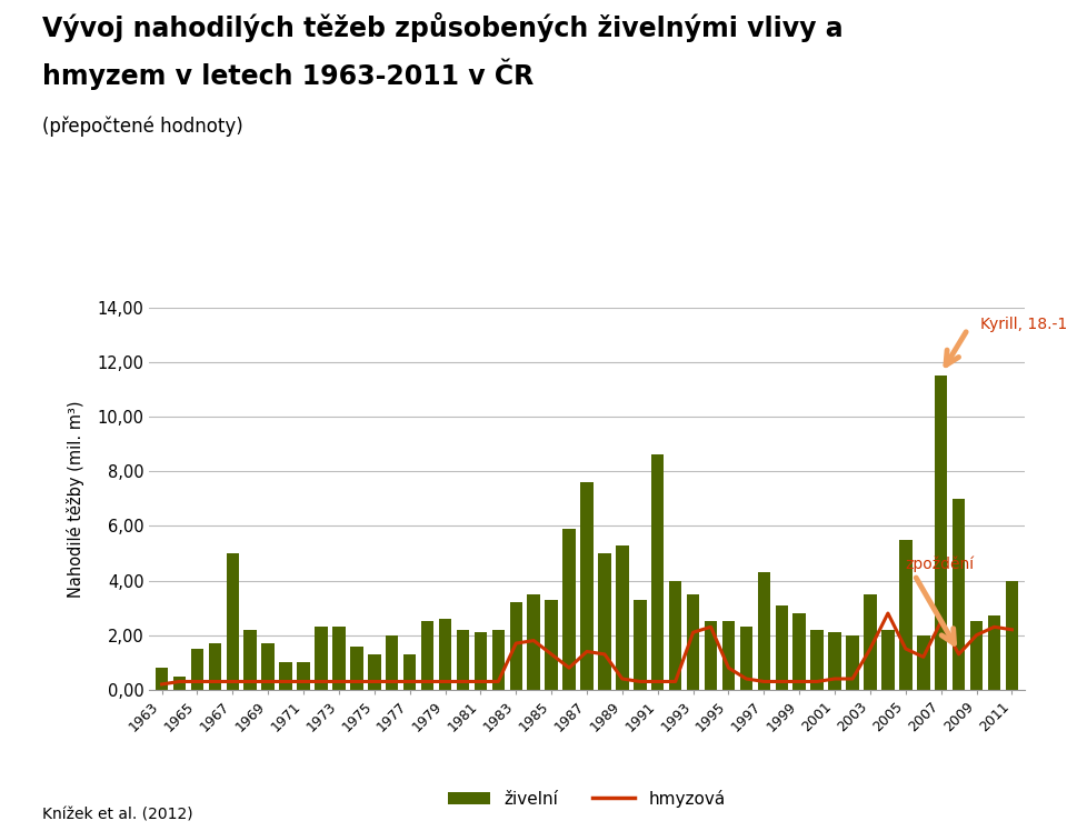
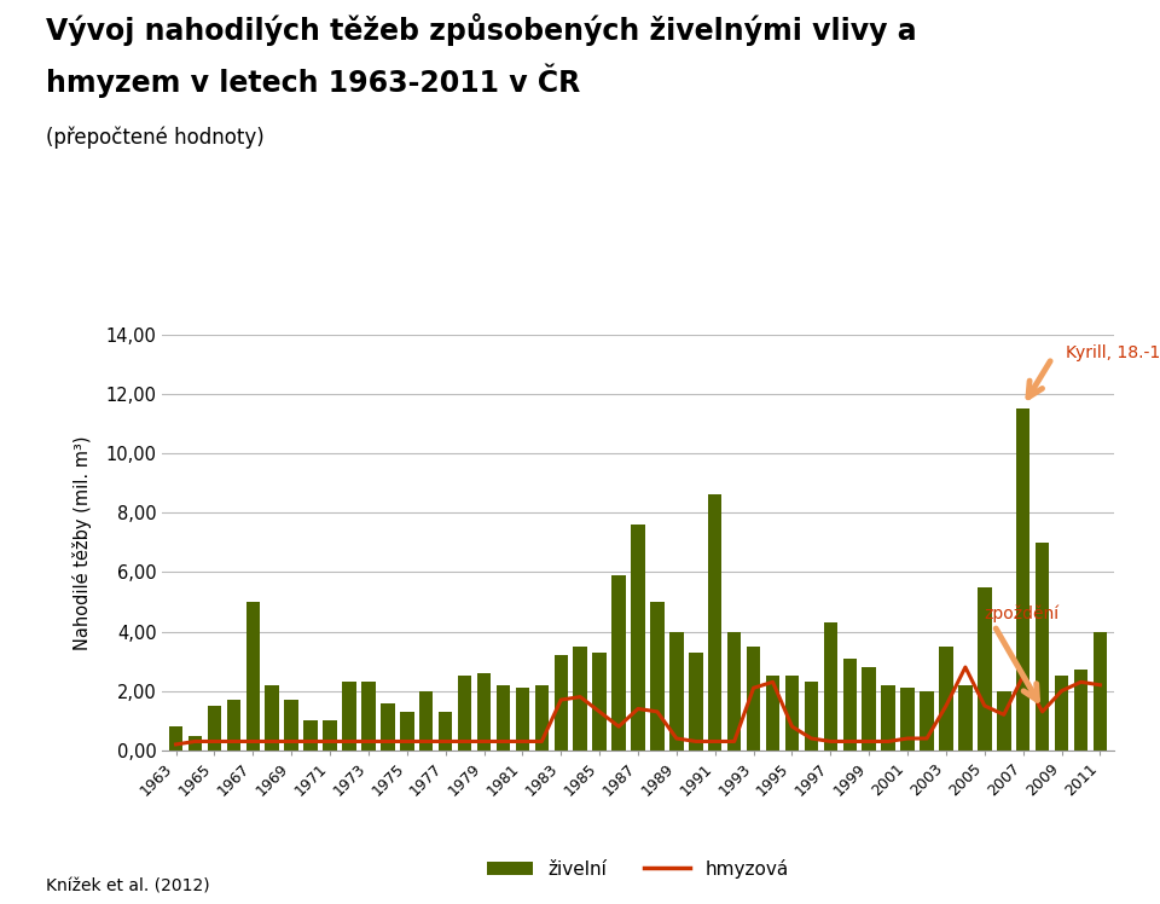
živelní/1989: 5,3 -> 4,0
